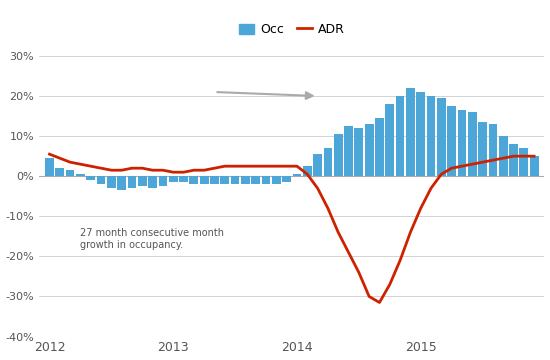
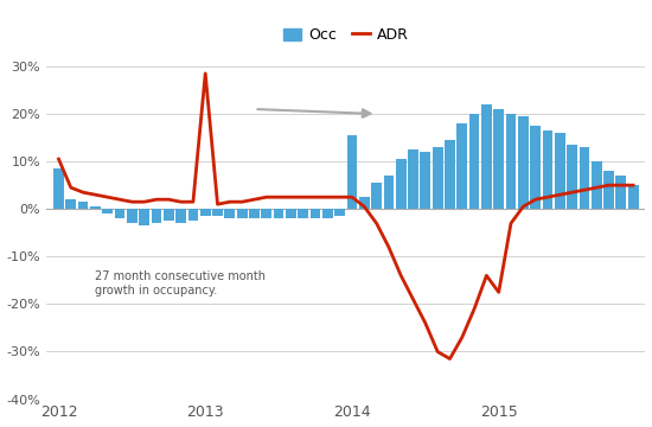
Occ/2012: 4.5% -> 8.5%
ADR/2012: 5.5% -> 10.5%
ADR/2013: 1.0% -> 28.5%
Occ/2014: 0.5% -> 15.5%
ADR/2015: -8.0% -> -17.5%
